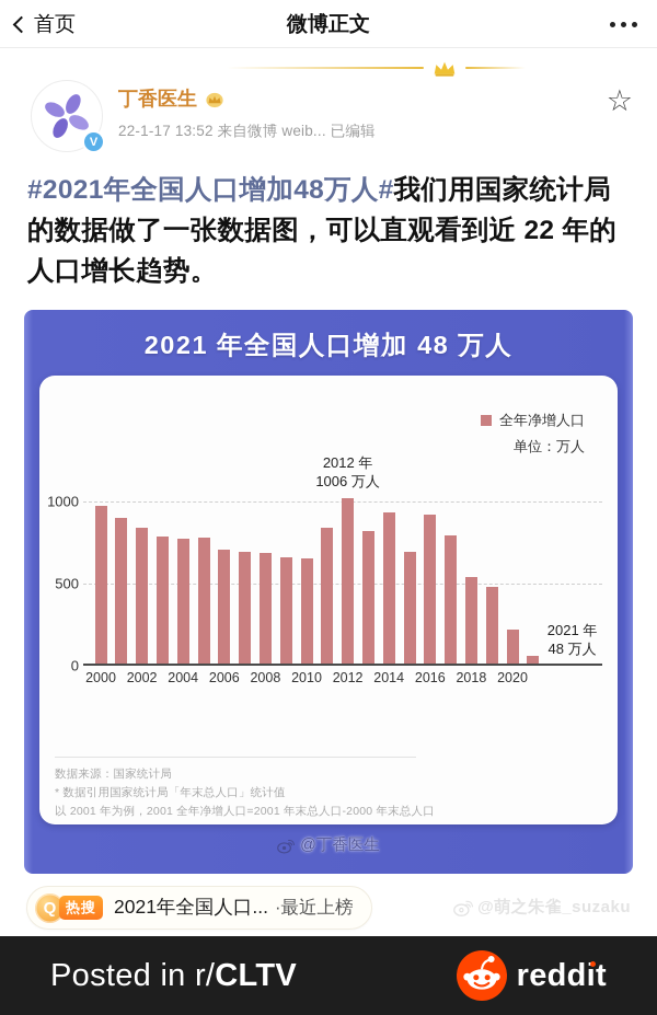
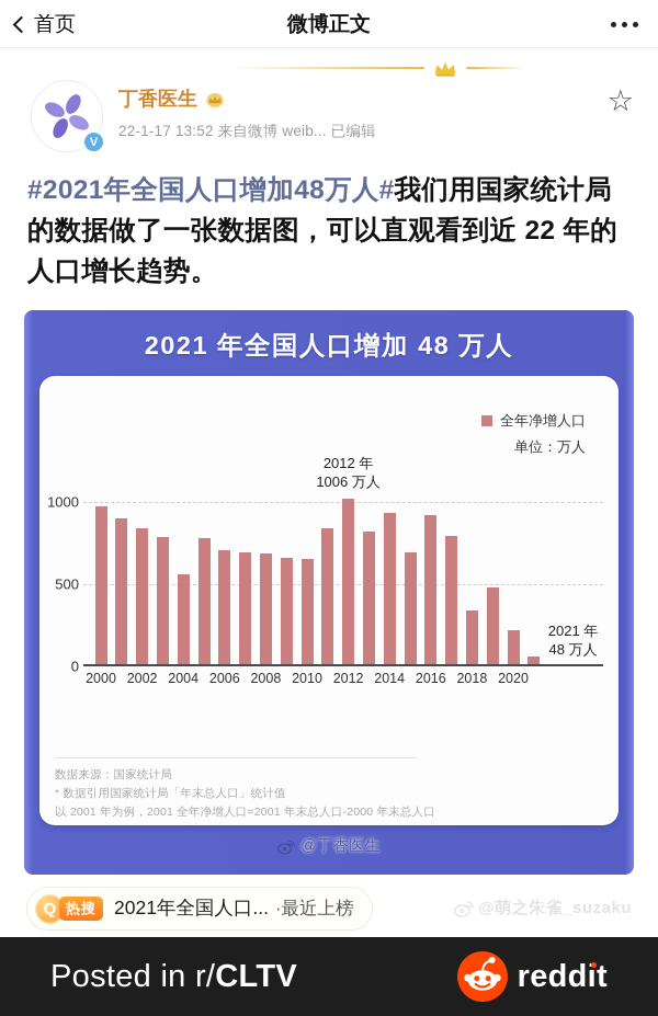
2004: 760 -> 550
2018: 530 -> 330
